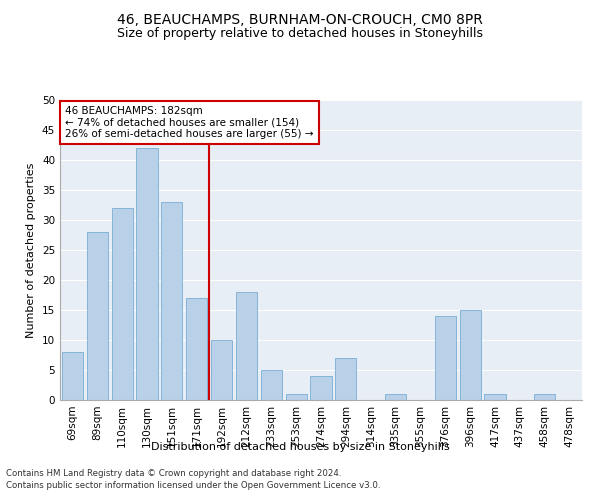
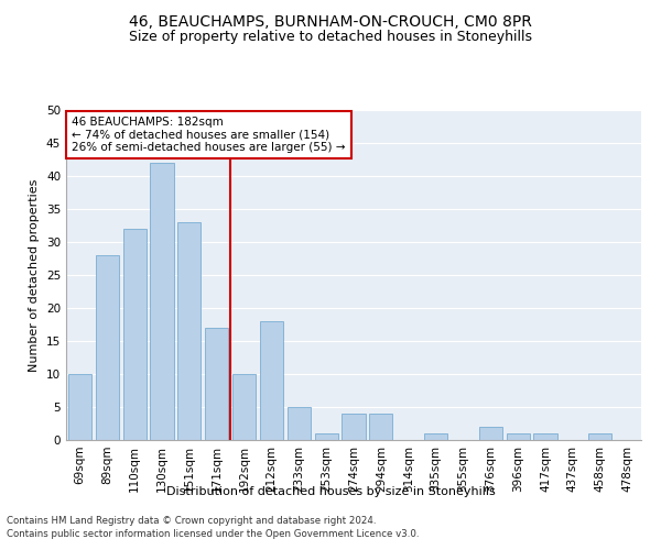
69sqm: 8 -> 10
294sqm: 7 -> 4
376sqm: 14 -> 2
396sqm: 15 -> 1
